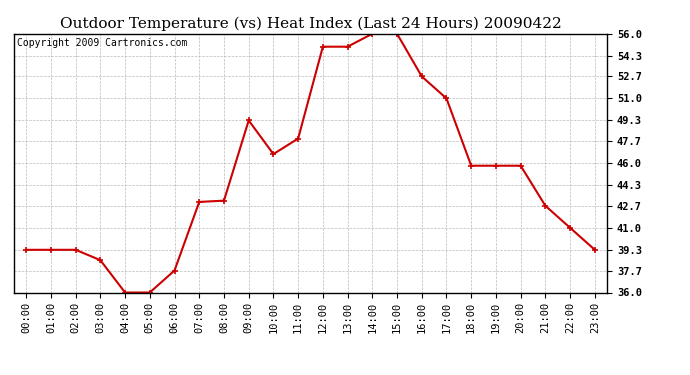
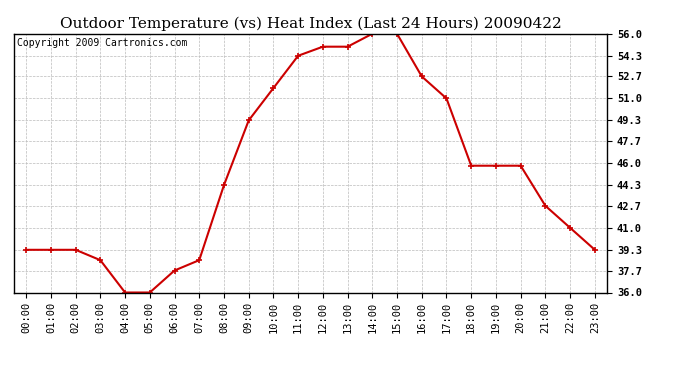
07:00: 43.0 -> 38.5
08:00: 43.1 -> 44.3
10:00: 46.7 -> 51.8
11:00: 47.9 -> 54.3
